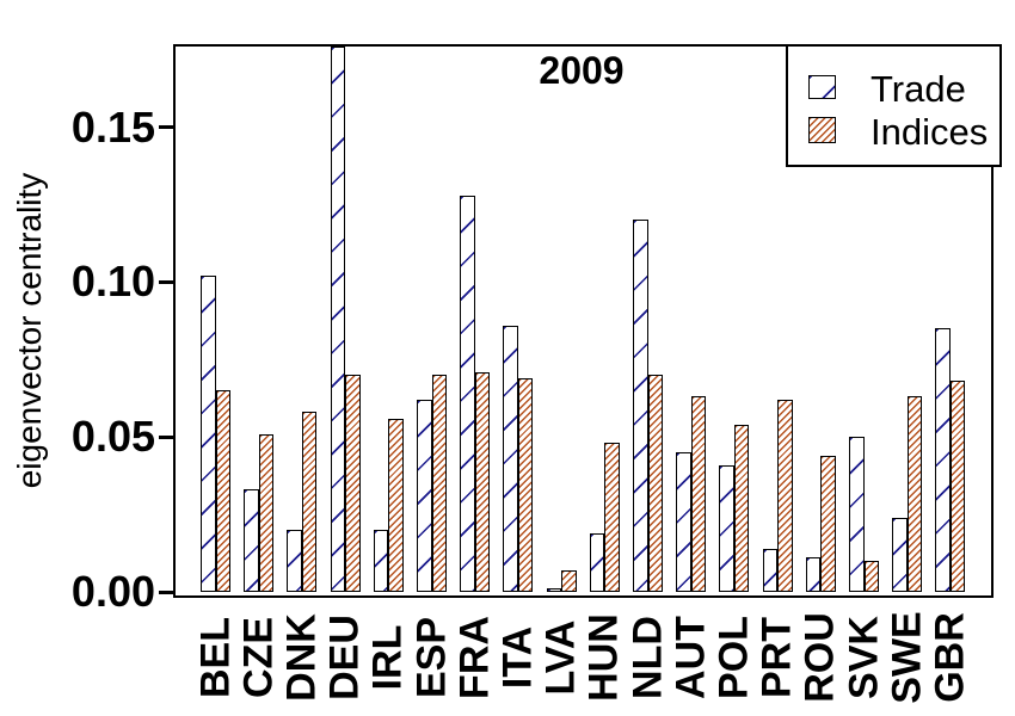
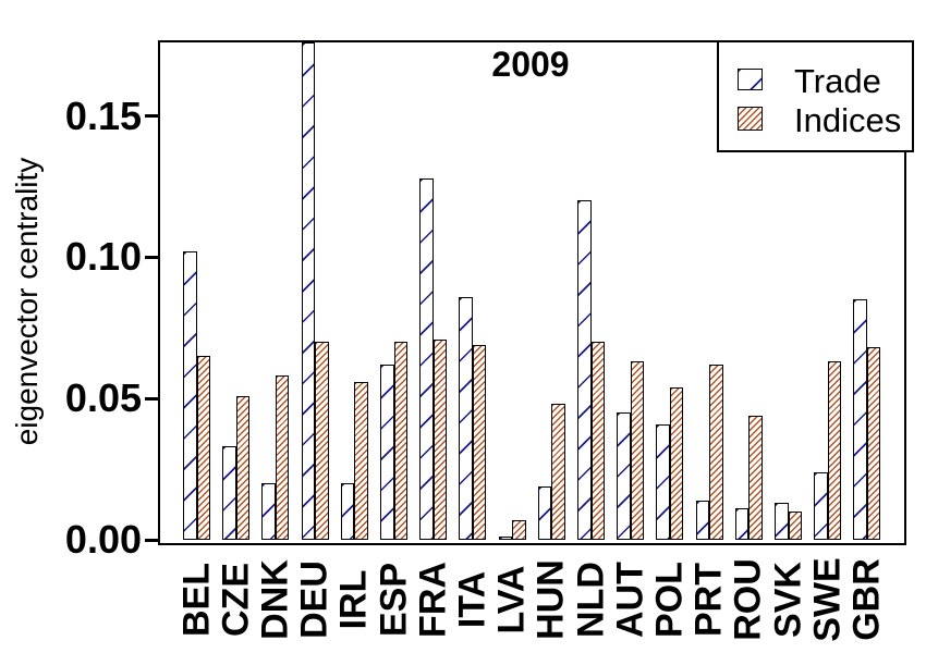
Trade/SVK: 0.050 -> 0.013
